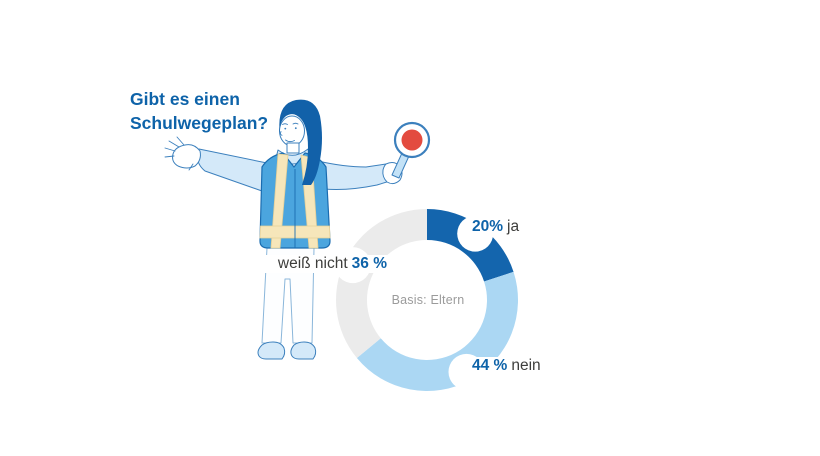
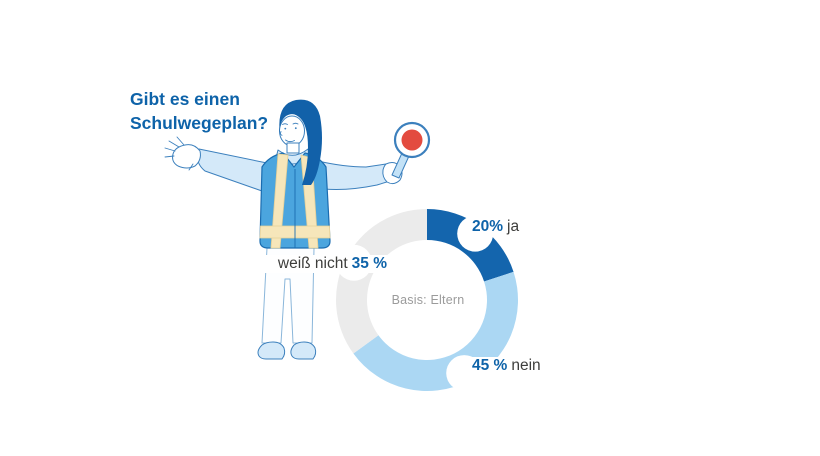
nein: 44 -> 45
weiß nicht: 36 -> 35
